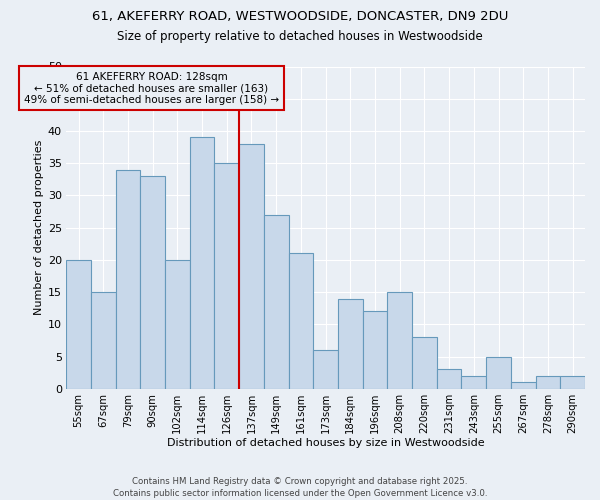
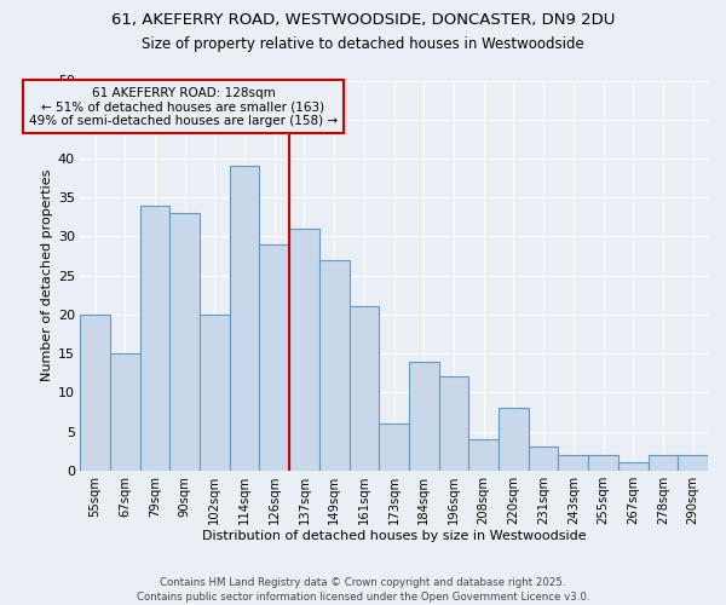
126sqm: 35 -> 29
137sqm: 38 -> 31
208sqm: 15 -> 4
255sqm: 5 -> 2
